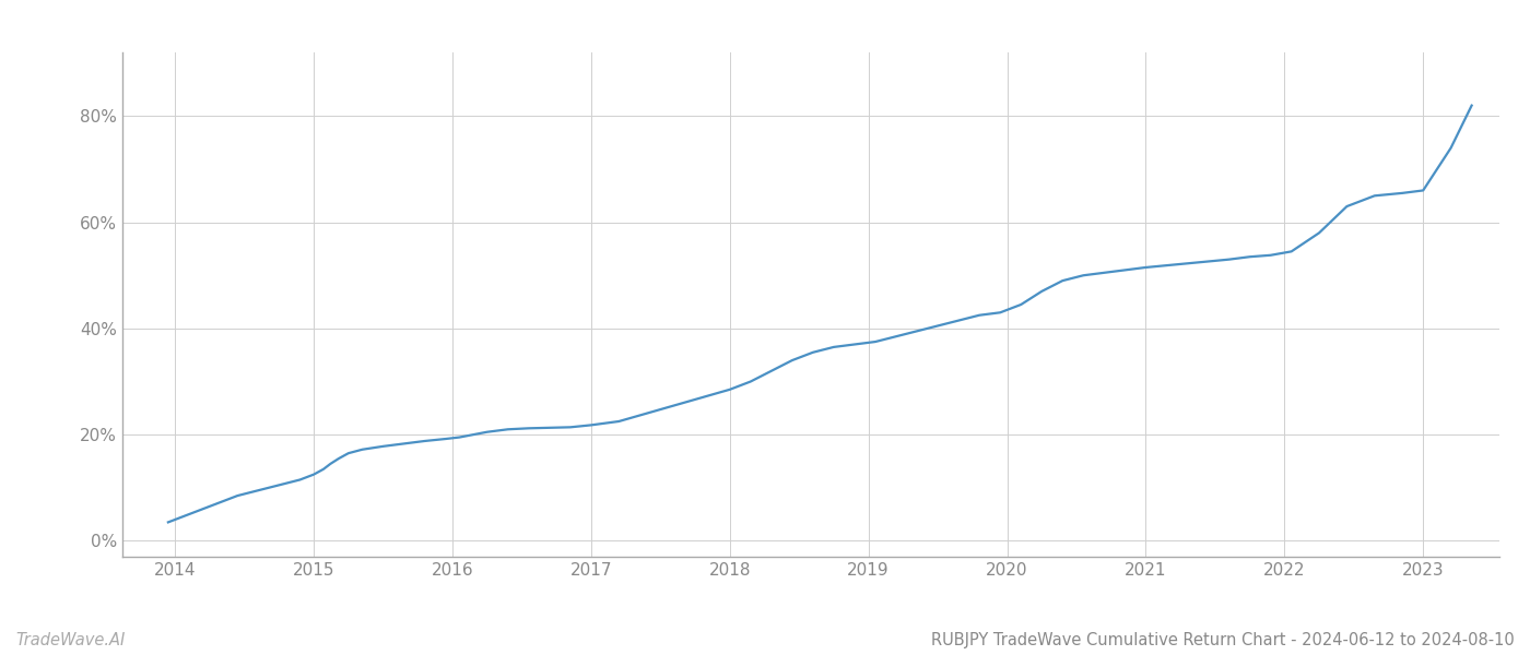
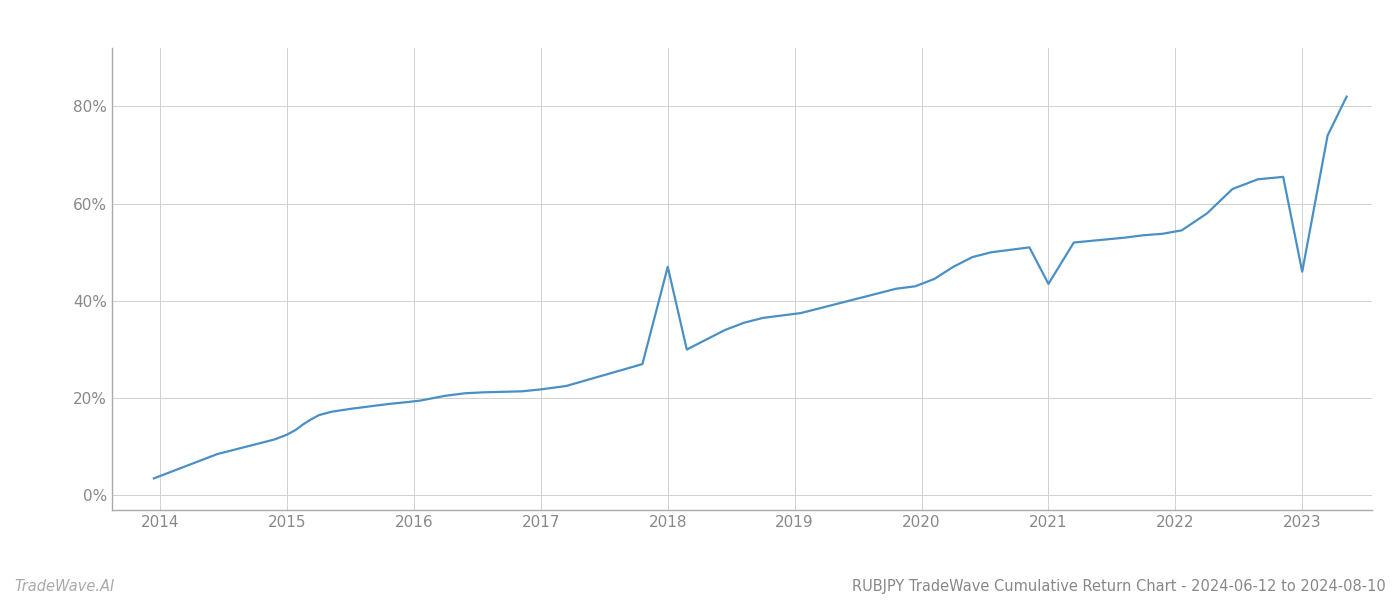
2018: 28.5% -> 47.0%
2021: 51.5% -> 43.5%
2023: 66.0% -> 46.0%
